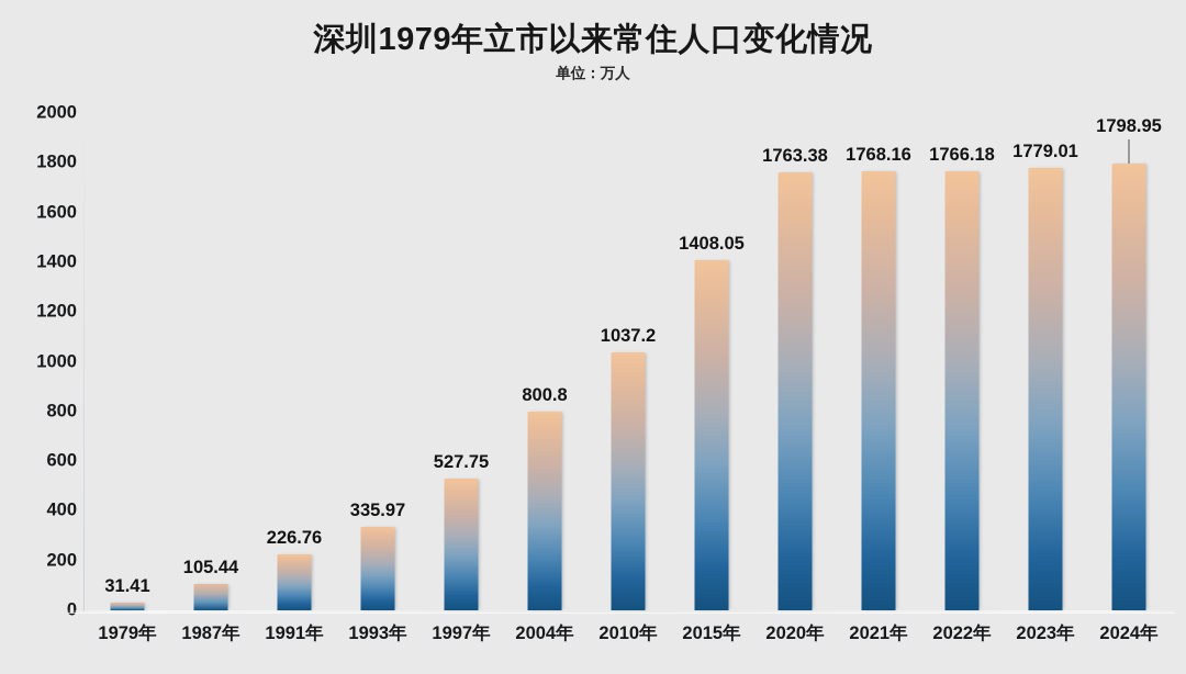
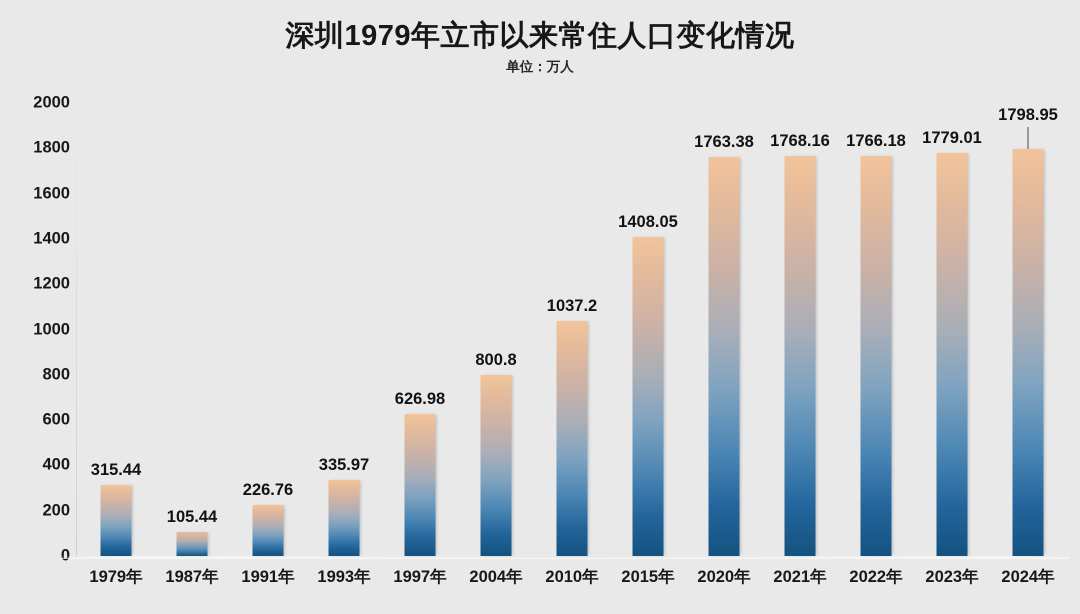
1979年: 31.41 -> 315.44
1997年: 527.75 -> 626.98
